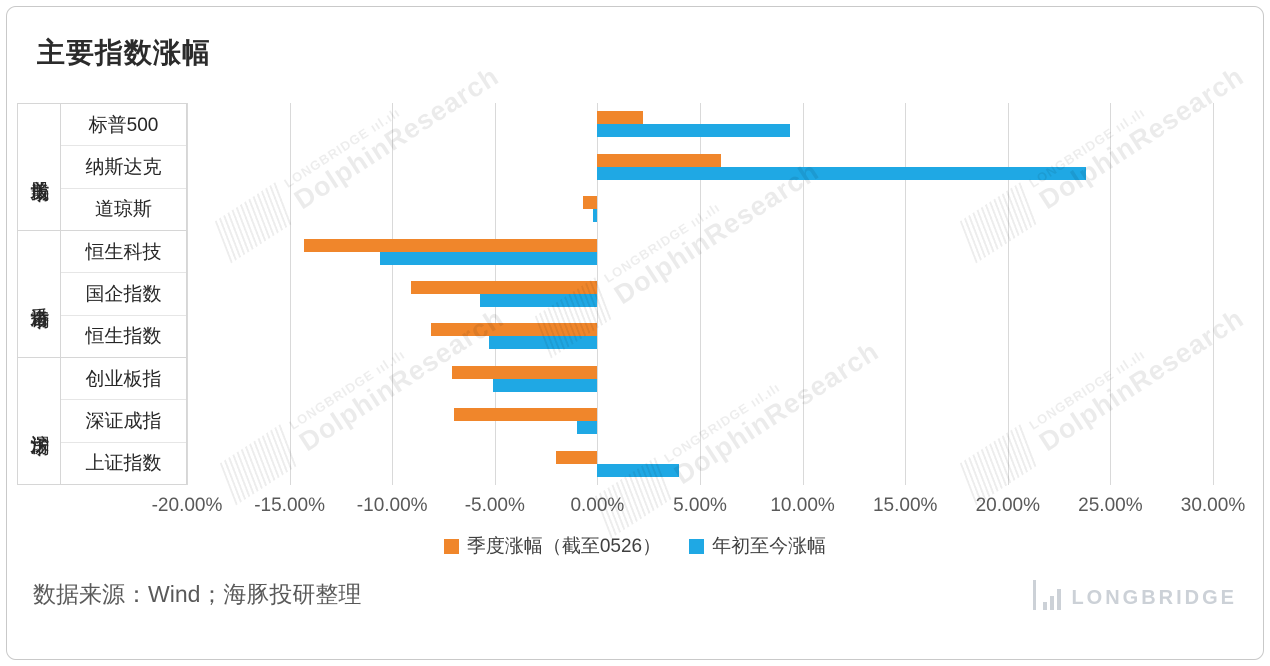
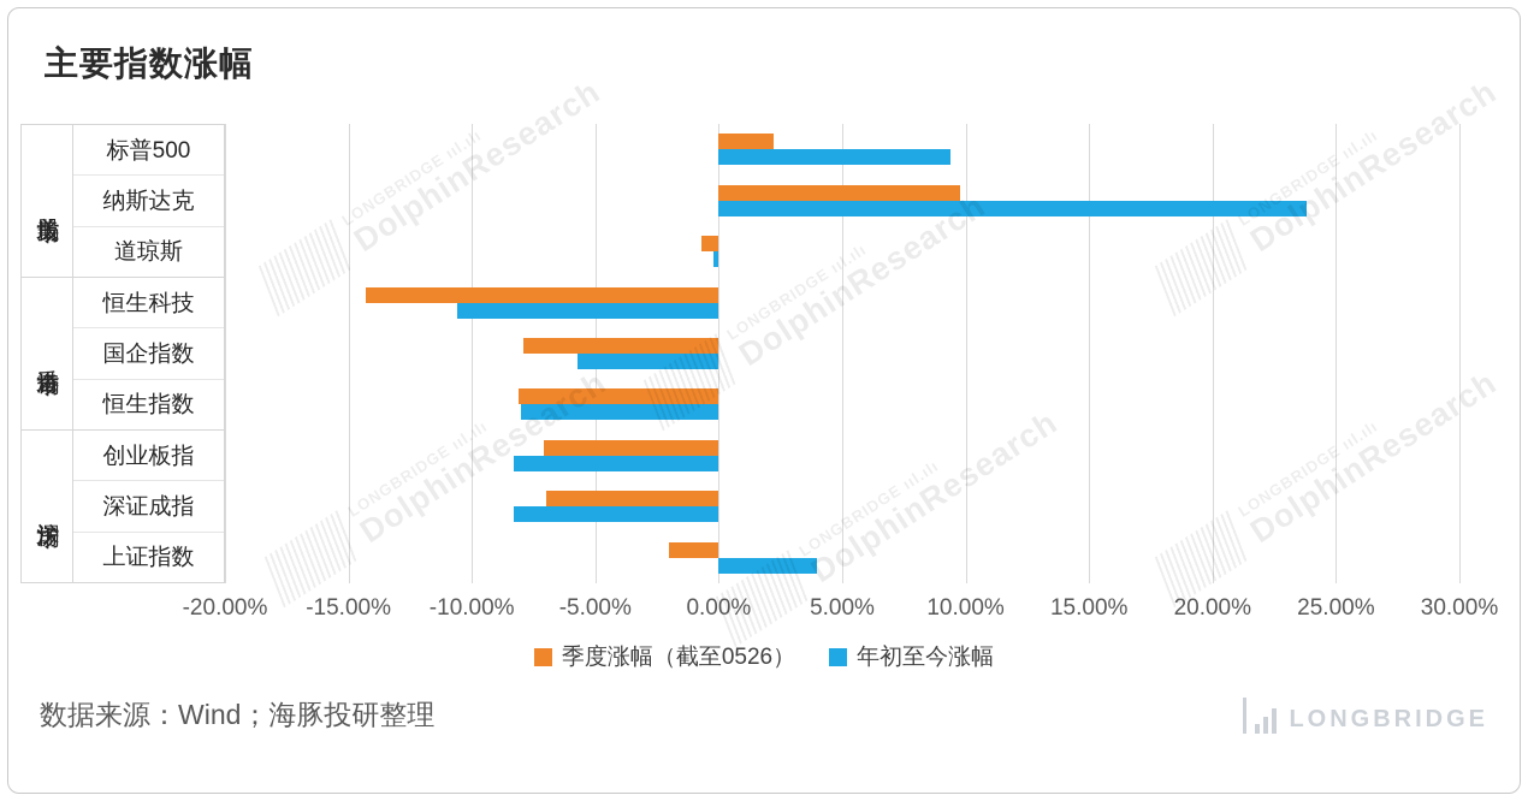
季度涨幅（截至0526）/纳斯达克: 6.0% -> 9.8%
季度涨幅（截至0526）/国企指数: -9.1% -> -7.9%
年初至今涨幅/恒生指数: -5.3% -> -8.0%
年初至今涨幅/创业板指: -5.1% -> -8.3%
年初至今涨幅/深证成指: -1.0% -> -8.3%
